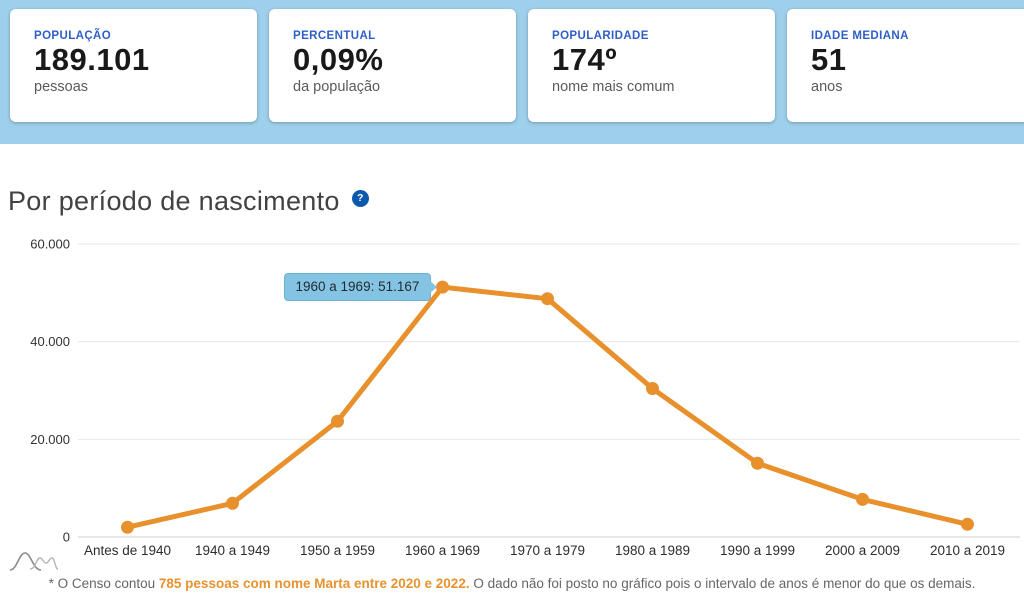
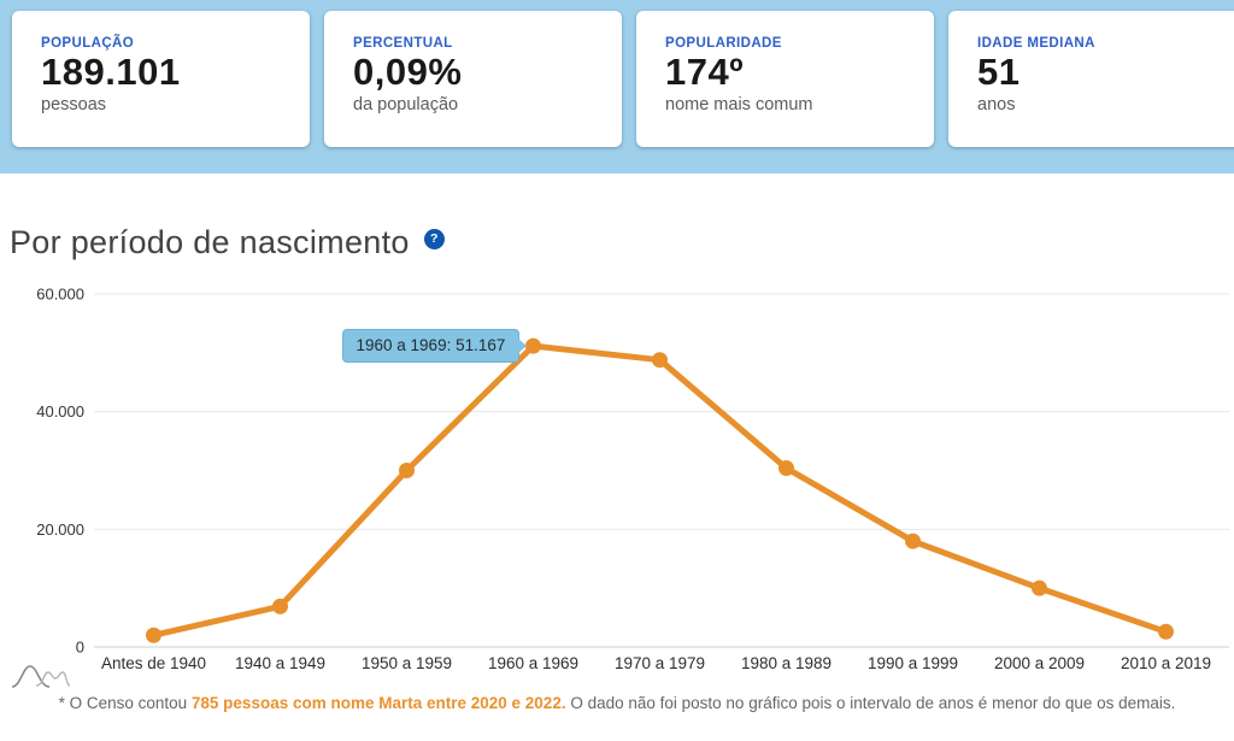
1950 a 1959: 24000 -> 30000
1990 a 1999: 15000 -> 18000
2000 a 2009: 8000 -> 10000
